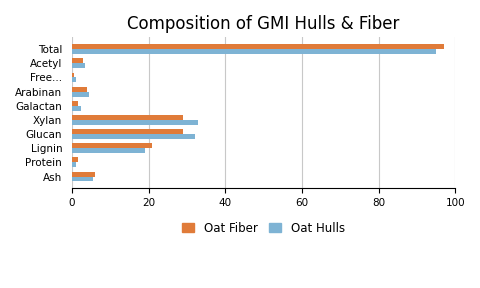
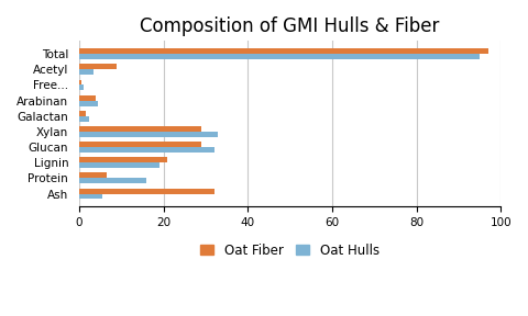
Oat Fiber/Acetyl: 3.0 -> 9.0
Oat Fiber/Protein: 1.5 -> 6.5
Oat Hulls/Protein: 1.2 -> 16.0
Oat Fiber/Ash: 6.0 -> 32.0
